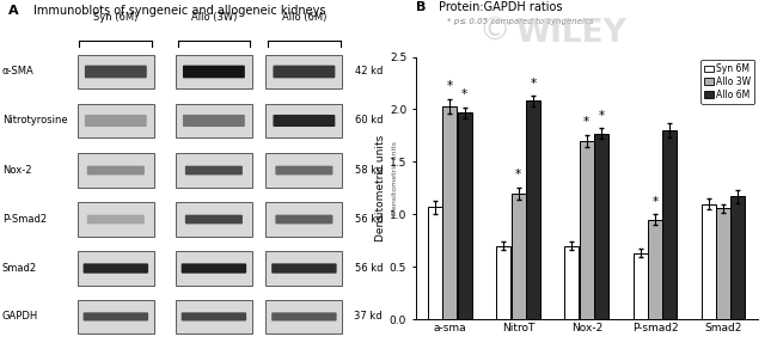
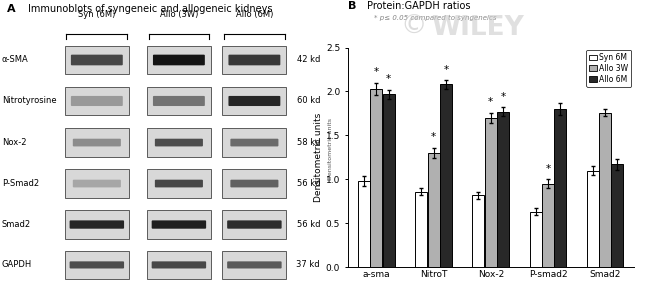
Syn 6M/a-sma: 1.07 -> 0.98
Syn 6M/NitroT: 0.70 -> 0.86
Allo 3W/NitroT: 1.20 -> 1.30
Syn 6M/Nox-2: 0.70 -> 0.82
Allo 3W/Smad2: 1.06 -> 1.76
